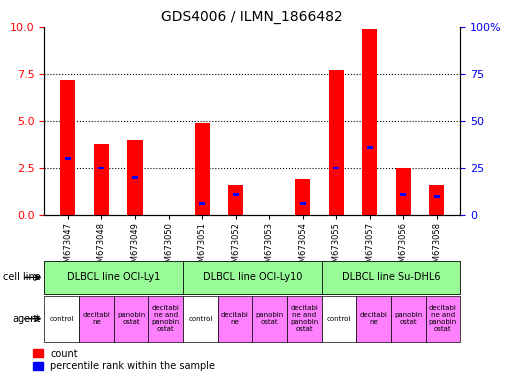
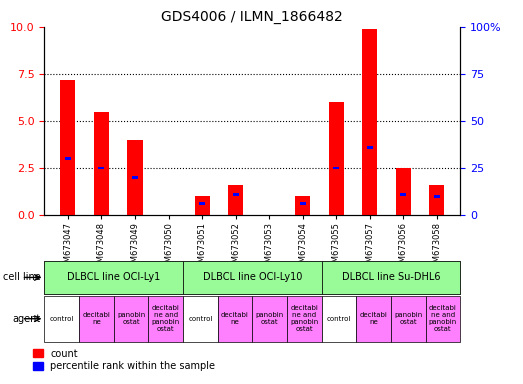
GSM673048: 3.8 -> 5.5
GSM673051: 4.9 -> 1.0
GSM673054: 1.9 -> 1.0
GSM673055: 7.7 -> 6.0
